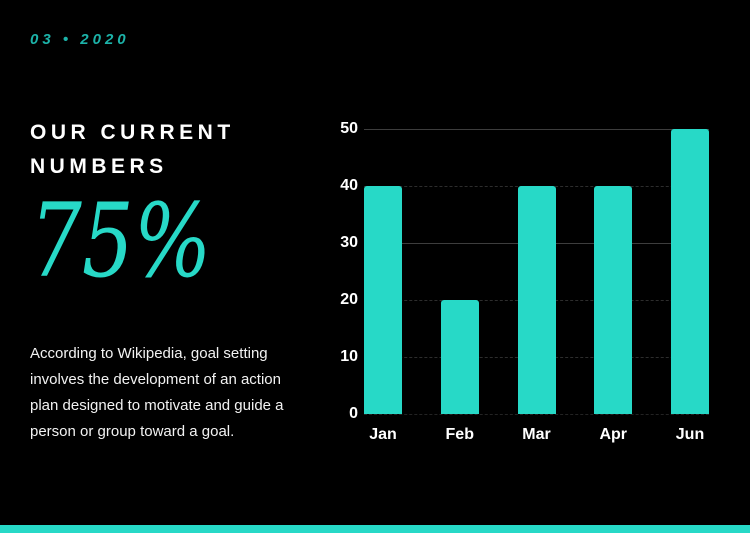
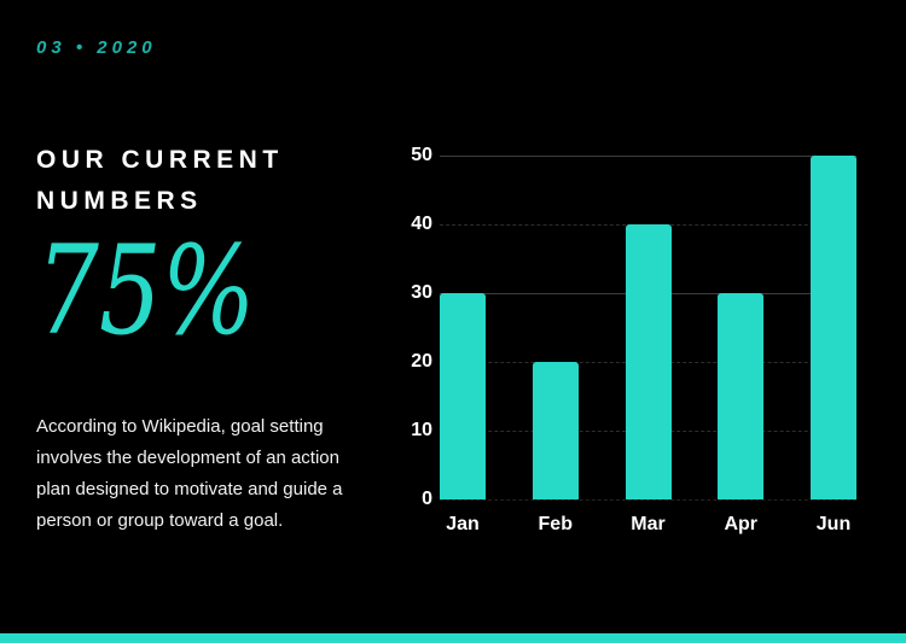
Jan: 40 -> 30
Apr: 40 -> 30
